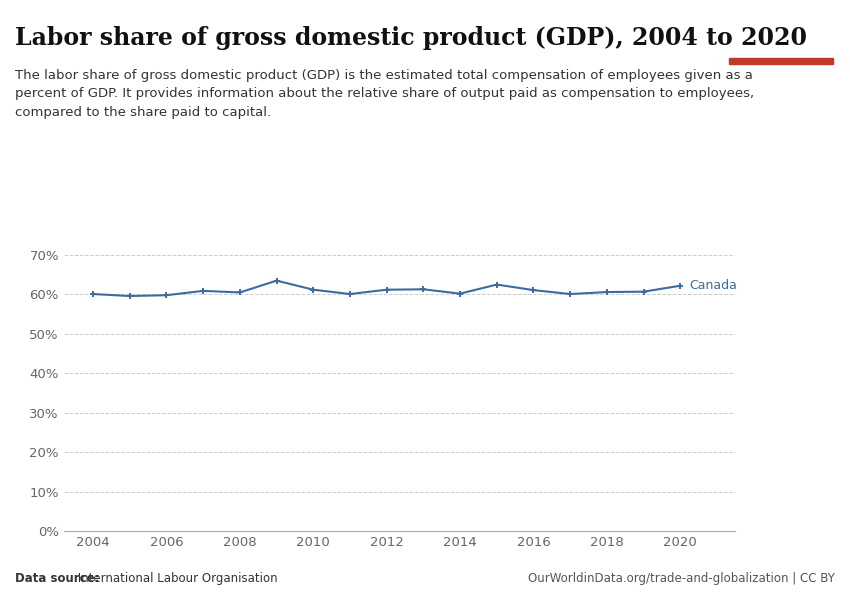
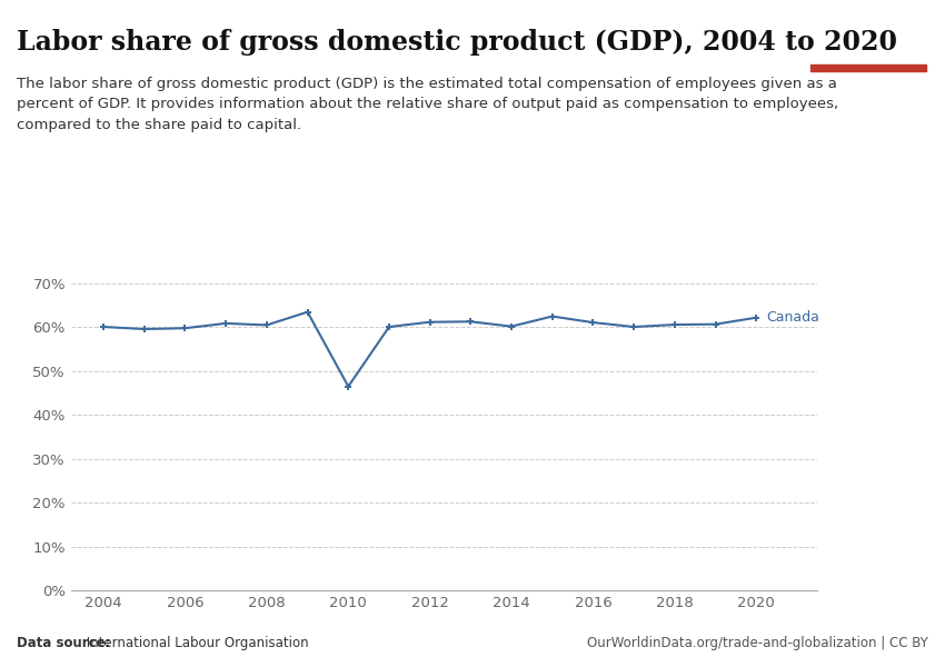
2010: 61.2% -> 46.5%
